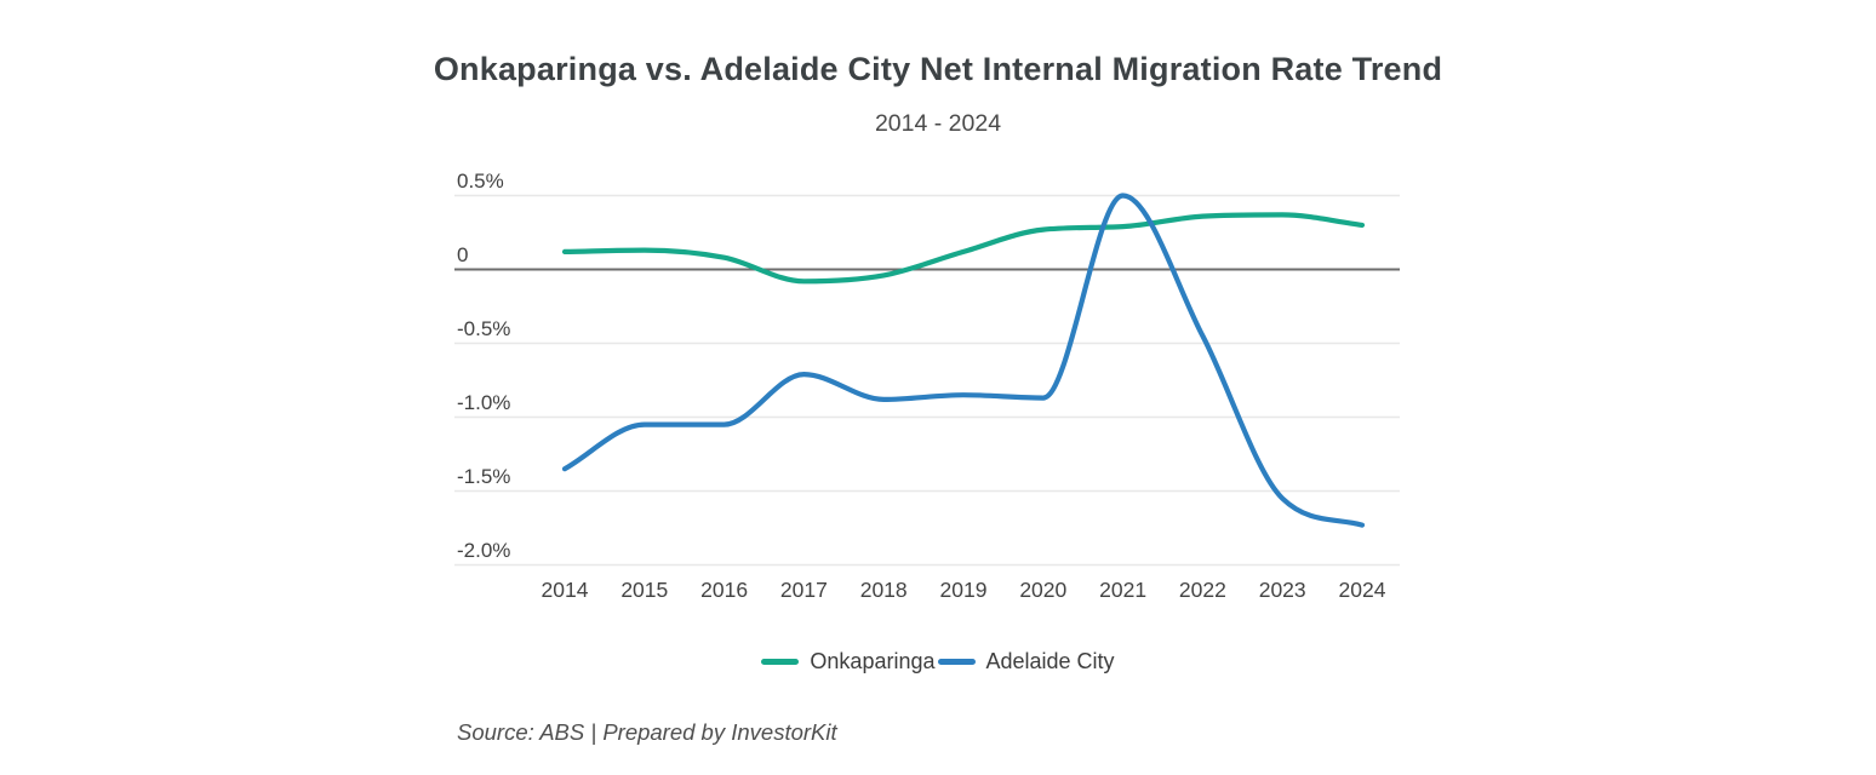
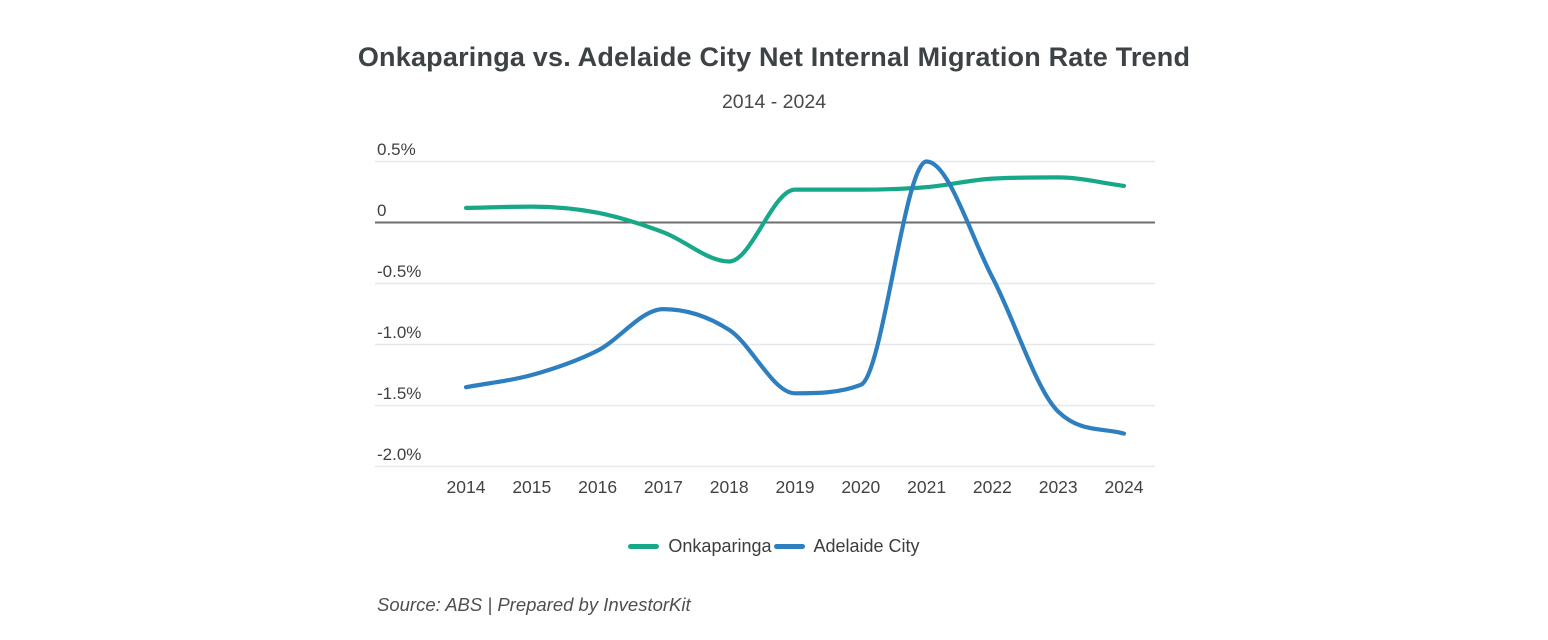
Adelaide City/2015: -1.05% -> -1.25%
Onkaparinga/2018: -0.04% -> -0.32%
Onkaparinga/2019: 0.12% -> 0.27%
Adelaide City/2019: -0.85% -> -1.40%
Adelaide City/2020: -0.87% -> -1.33%
